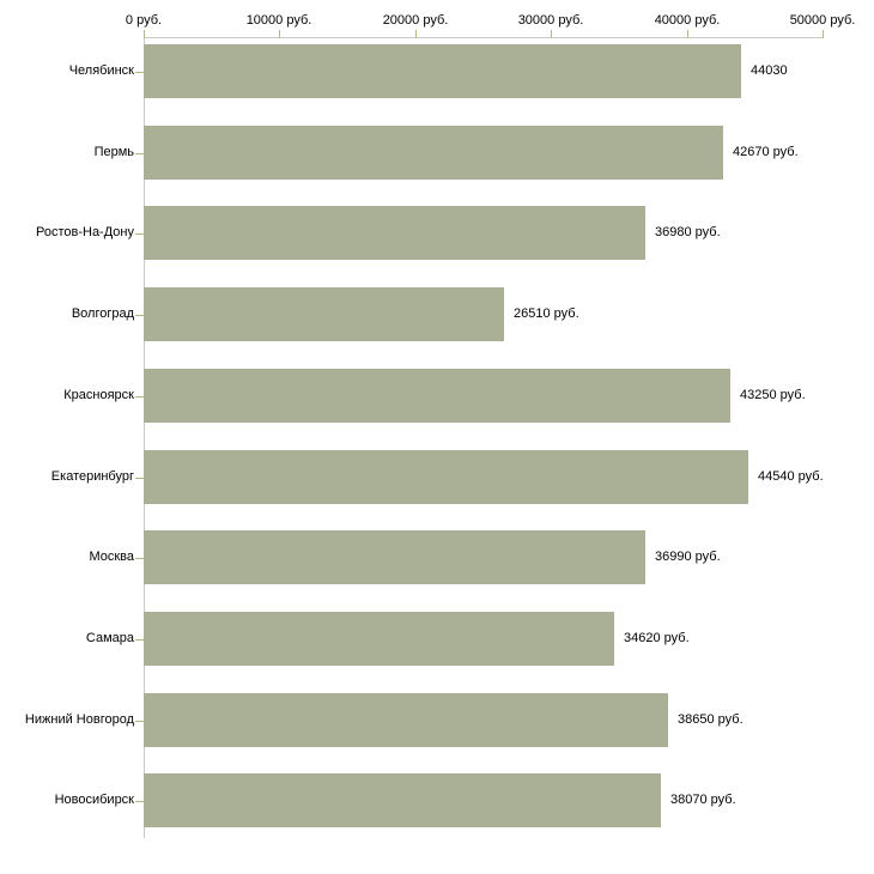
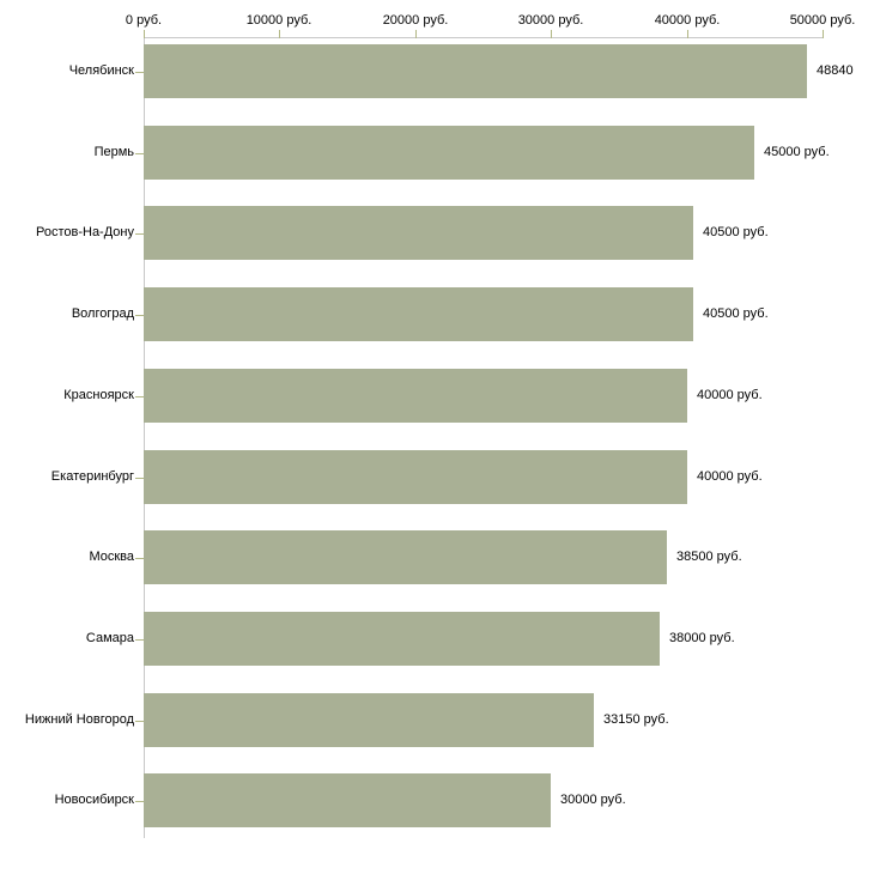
Челябинск: 44030 -> 48840
Пермь: 42670 -> 45000
Ростов-На-Дону: 36980 -> 40500
Волгоград: 26510 -> 40500
Красноярск: 43250 -> 40000
Екатеринбург: 44540 -> 40000
Москва: 36990 -> 38500
Самара: 34620 -> 38000
Нижний Новгород: 38650 -> 33150
Новосибирск: 38070 -> 30000
